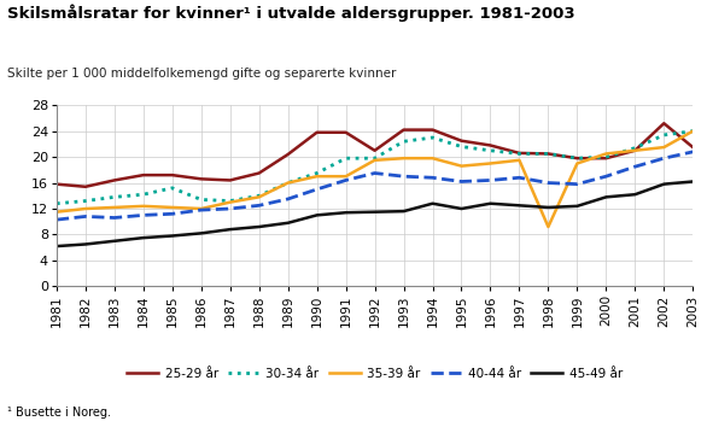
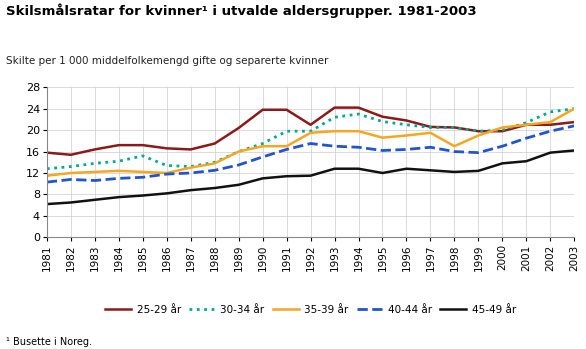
45-49 år/1993: 11.6 -> 12.8
35-39 år/1998: 9.2 -> 17.0
25-29 år/2002: 25.2 -> 21.0
